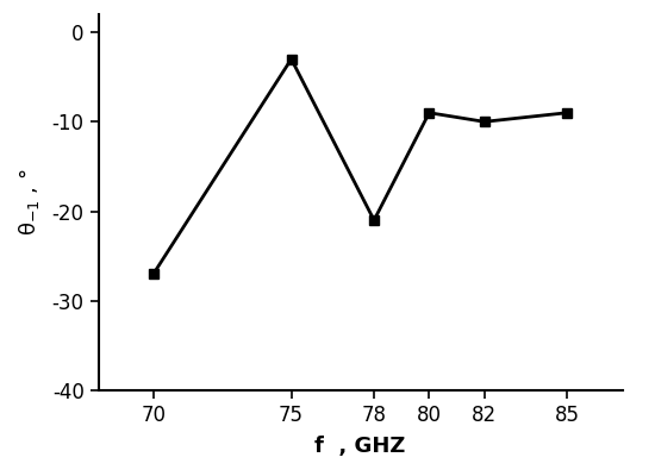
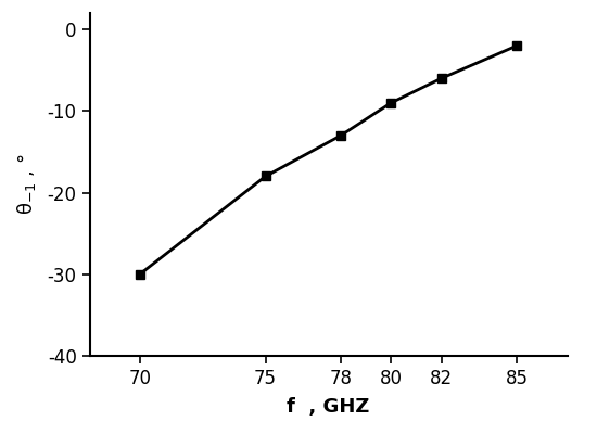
70: -27 -> -30
75: -3 -> -18
78: -21 -> -13
82: -10 -> -6
85: -9 -> -2
